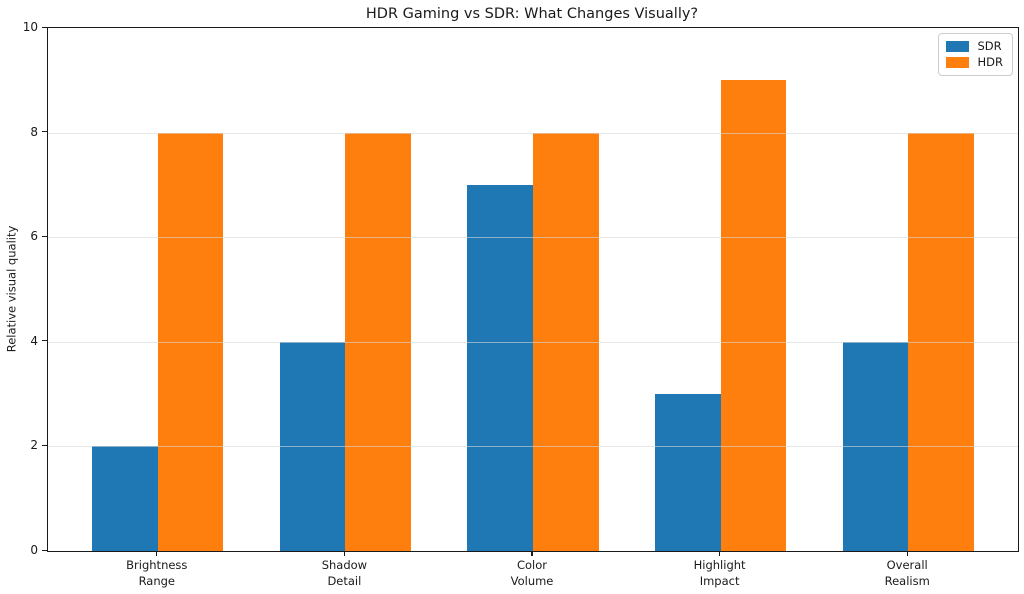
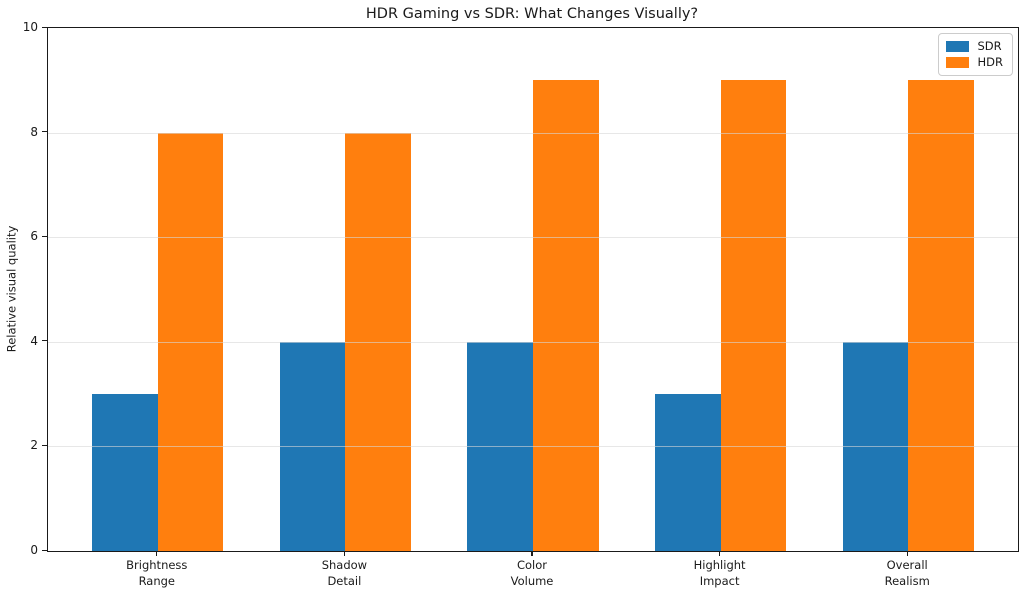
SDR/Brightness Range: 2 -> 3
SDR/Color Volume: 7 -> 4
HDR/Color Volume: 8 -> 9
HDR/Overall Realism: 8 -> 9
